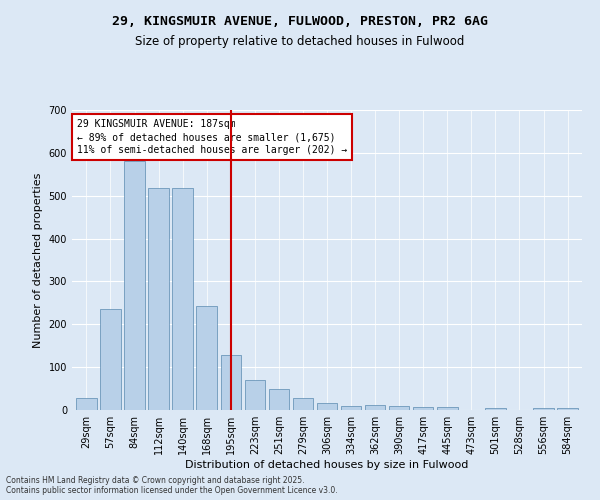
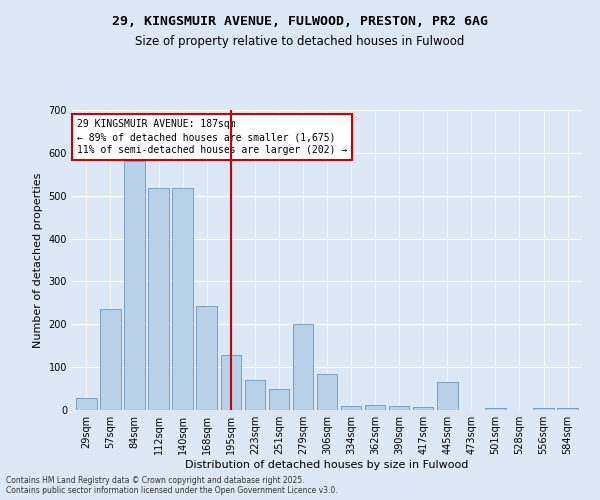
279sqm: 28 -> 200
306sqm: 16 -> 85
445sqm: 6 -> 65
